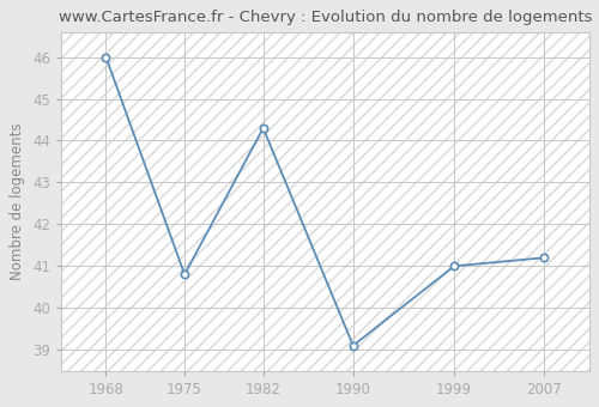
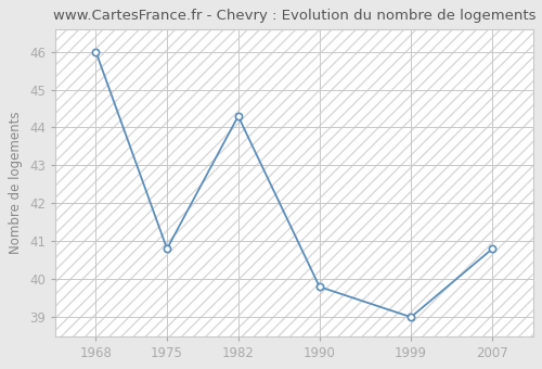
1990: 39.1 -> 39.8
1999: 41.0 -> 39.0
2007: 41.2 -> 40.8
